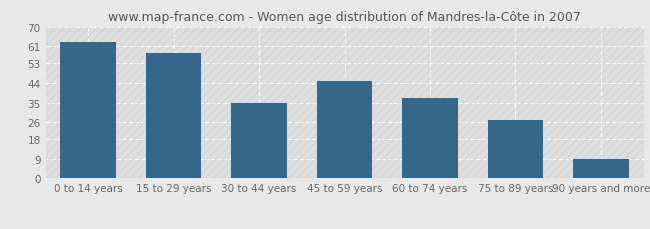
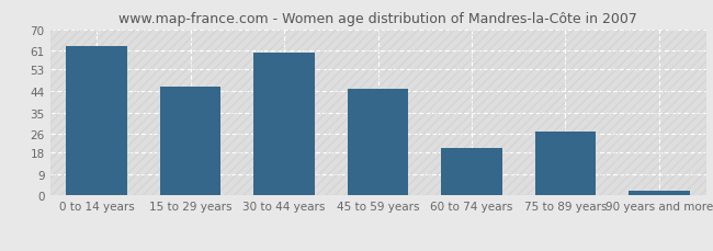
15 to 29 years: 58 -> 46
30 to 44 years: 35 -> 60
60 to 74 years: 37 -> 20
90 years and more: 9 -> 2
